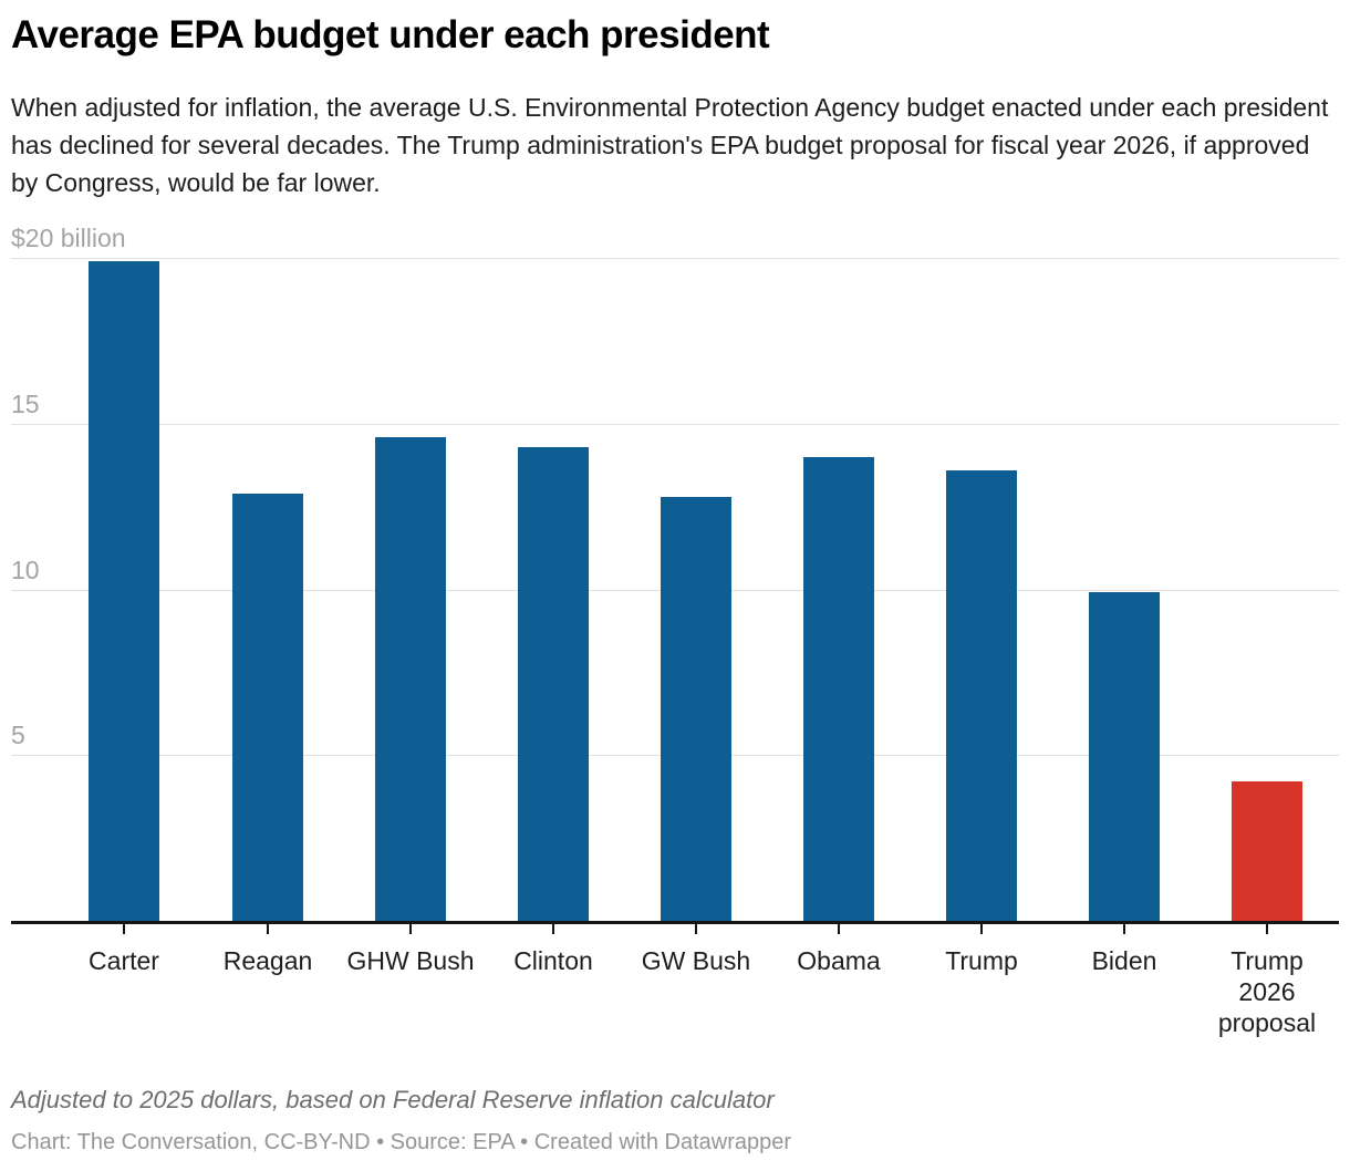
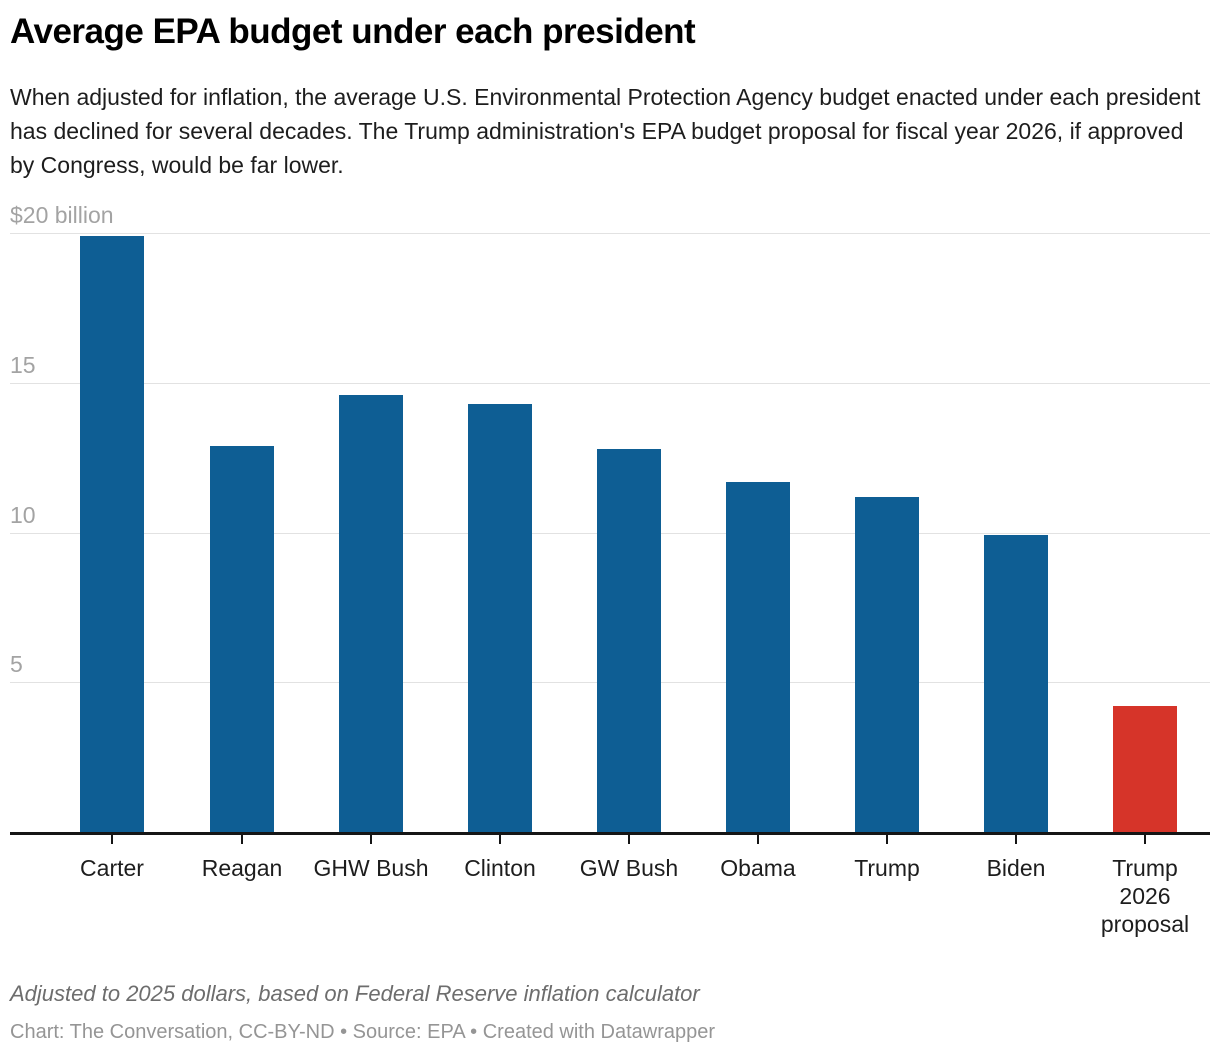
Obama: 14.0 -> 11.7
Trump: 13.6 -> 11.2
